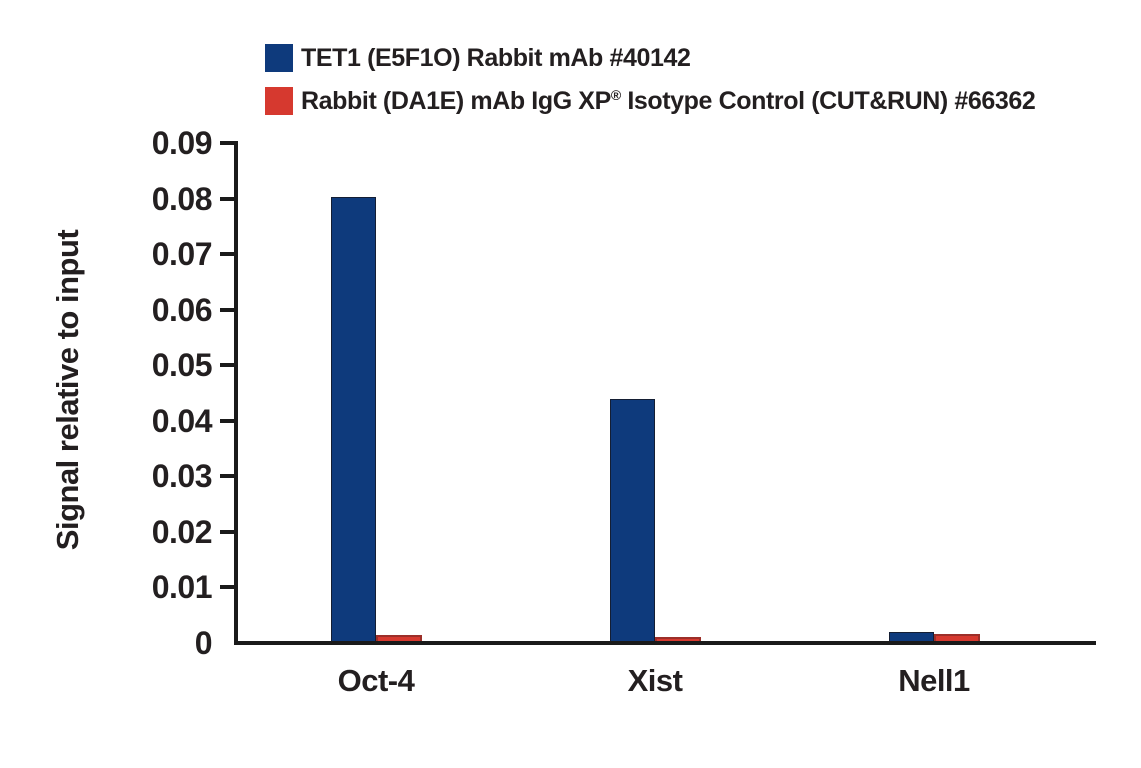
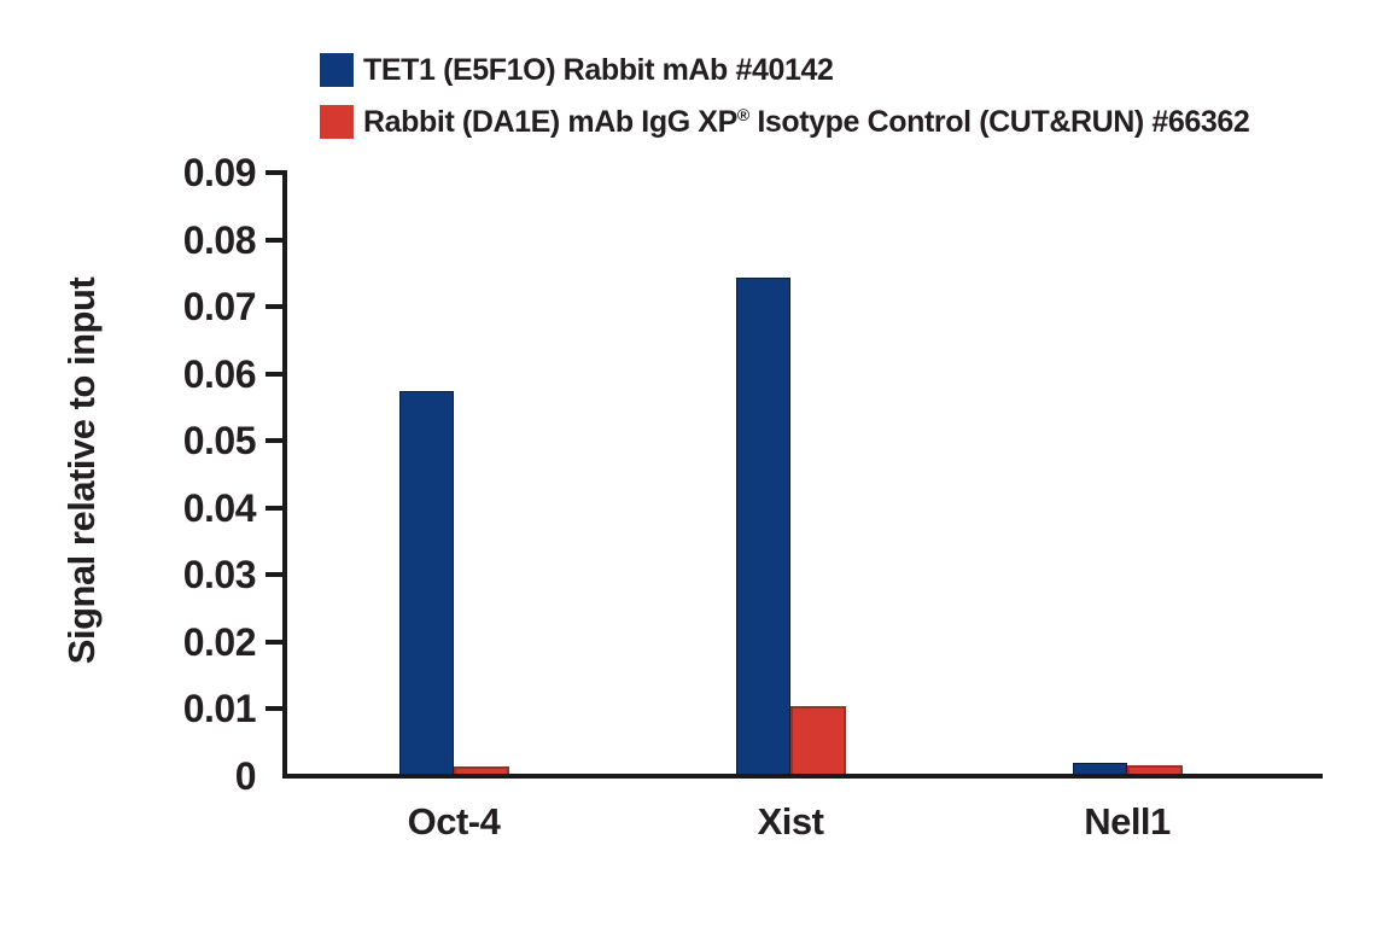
TET1 (E5F1O) Rabbit mAb #40142/Oct-4: 0.080 -> 0.057
TET1 (E5F1O) Rabbit mAb #40142/Xist: 0.043 -> 0.074
Rabbit (DA1E) mAb IgG XP® Isotype Control (CUT&RUN) #66362/Xist: 0.001 -> 0.010
